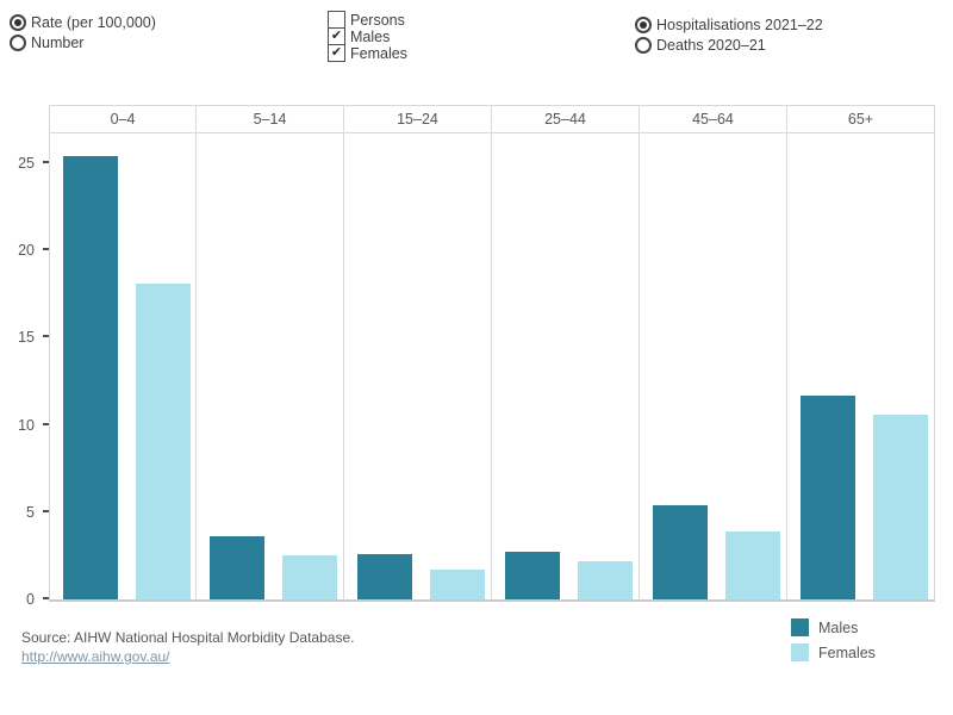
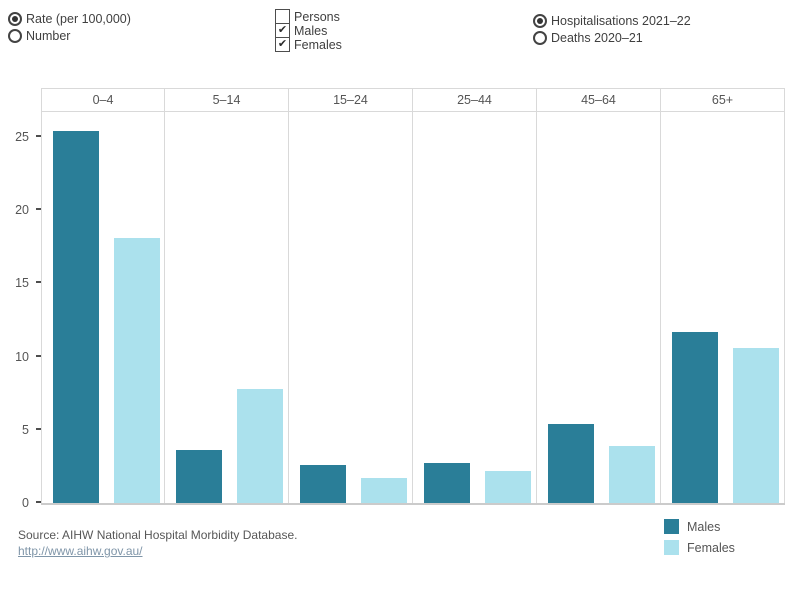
Females/5–14: 2.5 -> 7.8
